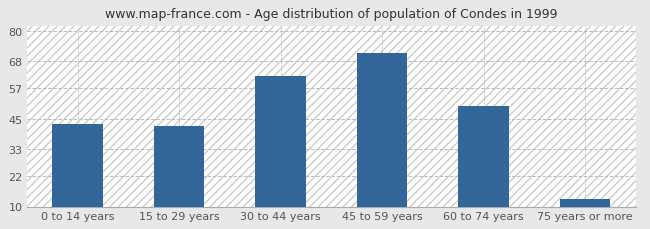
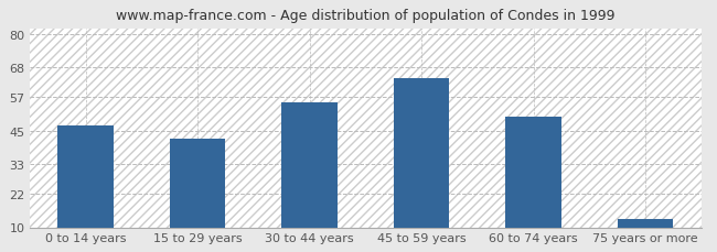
0 to 14 years: 43 -> 47
30 to 44 years: 62 -> 55
45 to 59 years: 71 -> 64
